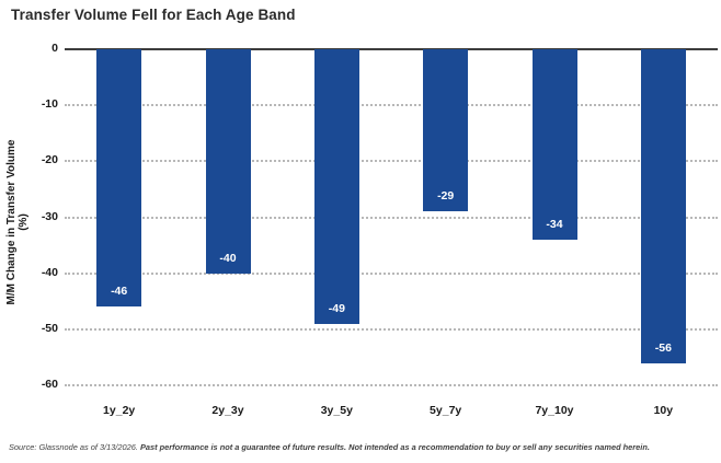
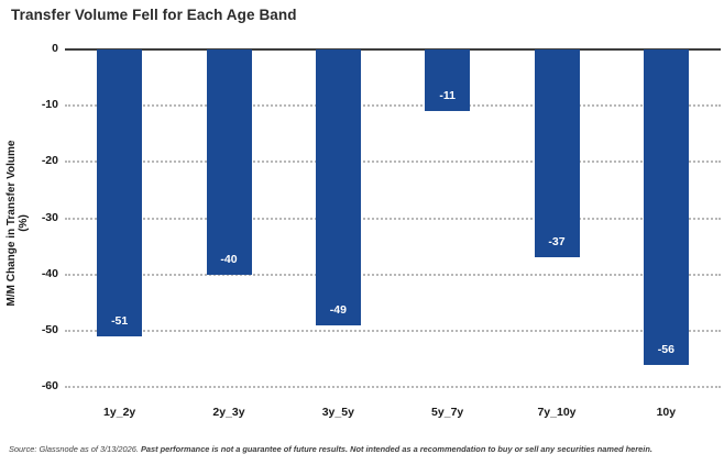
1y_2y: -46 -> -51
5y_7y: -29 -> -11
7y_10y: -34 -> -37
